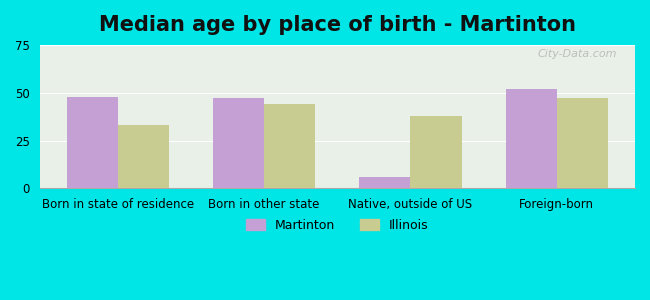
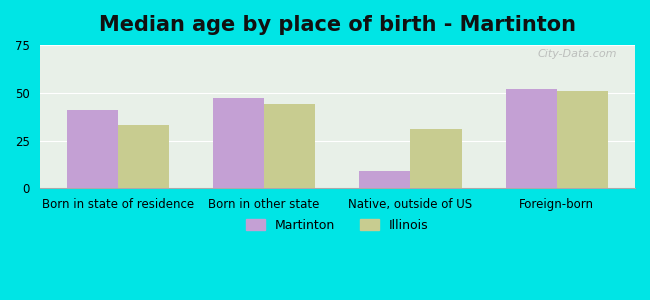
Martinton/Born in state of residence: 48 -> 41
Martinton/Native, outside of US: 6 -> 9
Illinois/Native, outside of US: 38 -> 31
Illinois/Foreign-born: 47 -> 51
